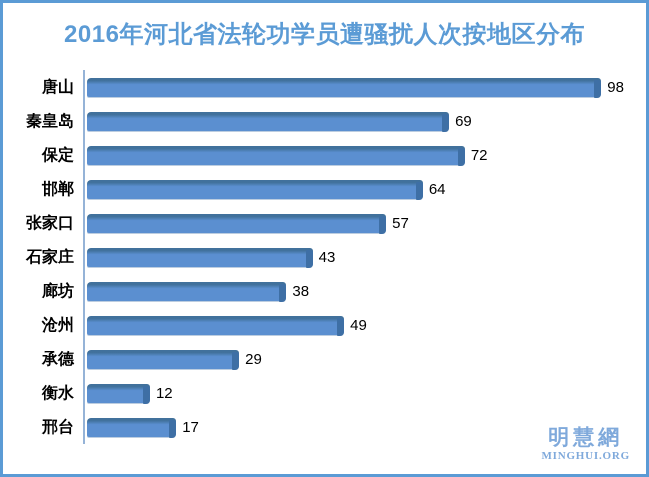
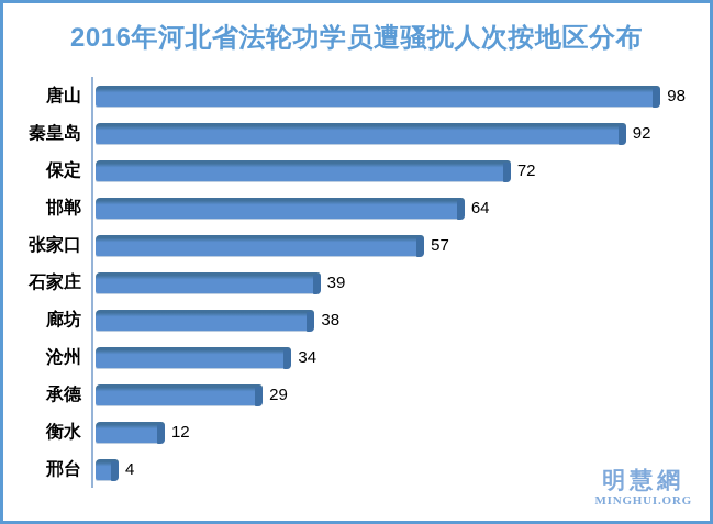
秦皇岛: 69 -> 92
石家庄: 43 -> 39
沧州: 49 -> 34
邢台: 17 -> 4
